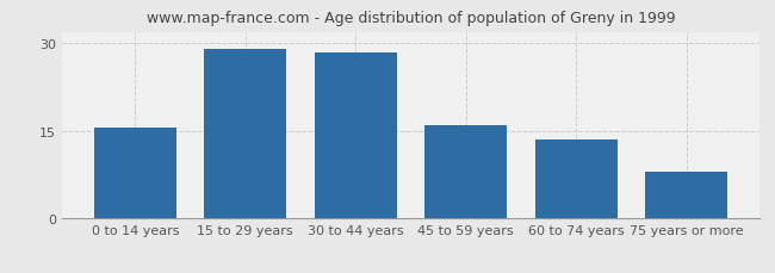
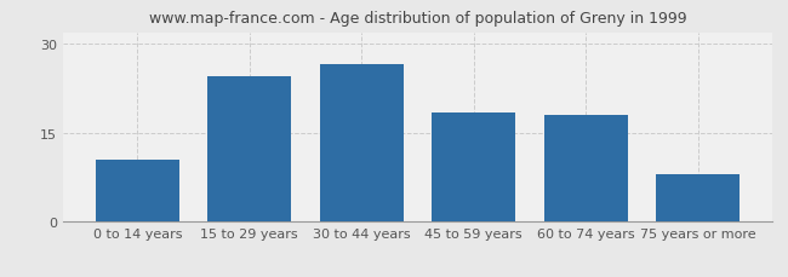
0 to 14 years: 15.5 -> 10.5
15 to 29 years: 29.0 -> 24.5
30 to 44 years: 28.5 -> 26.5
45 to 59 years: 16.0 -> 18.5
60 to 74 years: 13.5 -> 18.0
